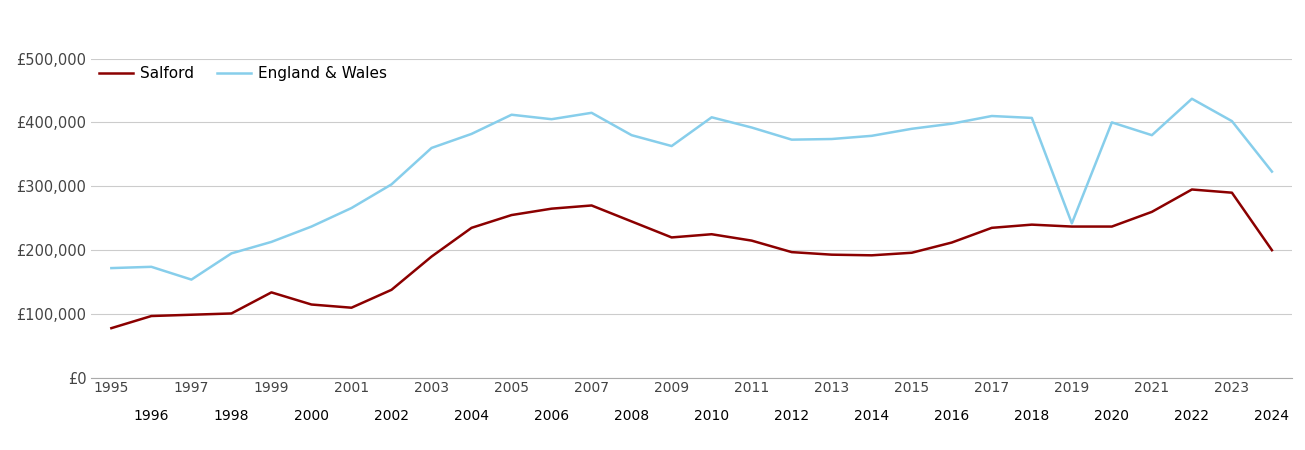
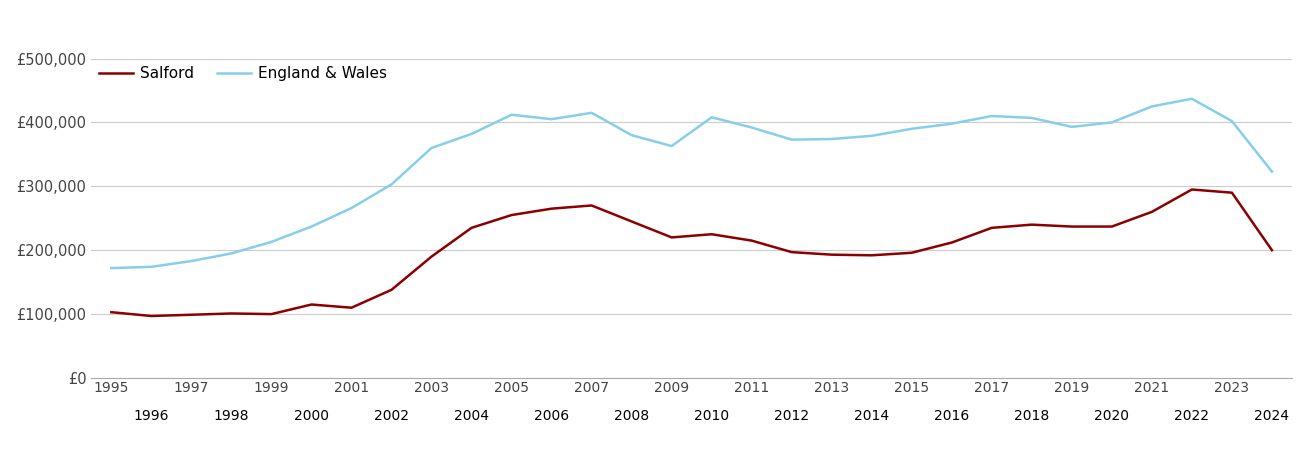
Salford/1995: £78,000 -> £103,000
England & Wales/1997: £154,000 -> £183,000
Salford/1999: £134,000 -> £100,000
England & Wales/2019: £242,000 -> £393,000
England & Wales/2021: £380,000 -> £425,000
